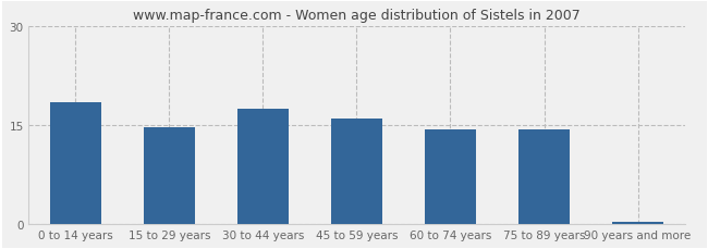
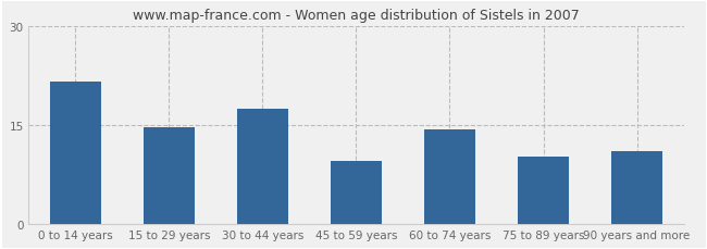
0 to 14 years: 18.5 -> 21.6
45 to 59 years: 16.0 -> 9.6
75 to 89 years: 14.3 -> 10.2
90 years and more: 0.3 -> 11.0
